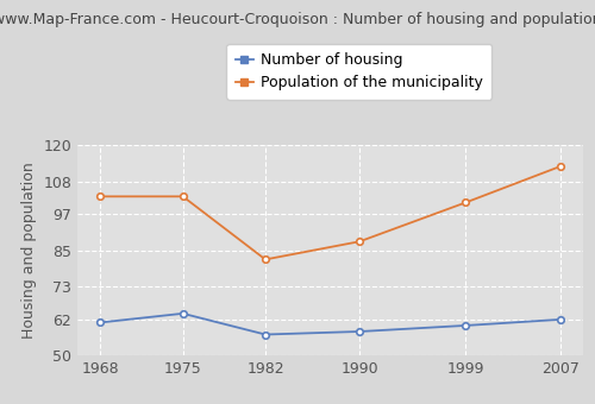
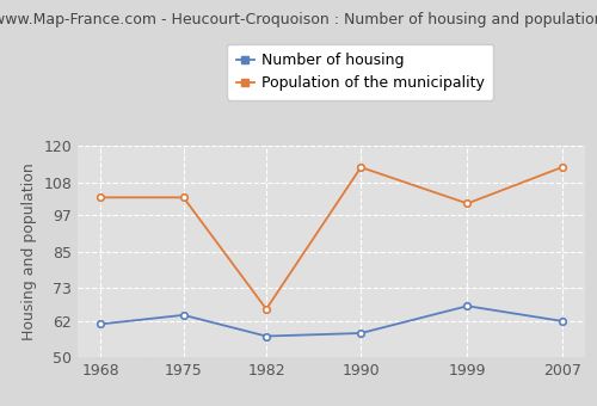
Population of the municipality/1982: 82 -> 66
Population of the municipality/1990: 88 -> 113
Number of housing/1999: 60 -> 67
